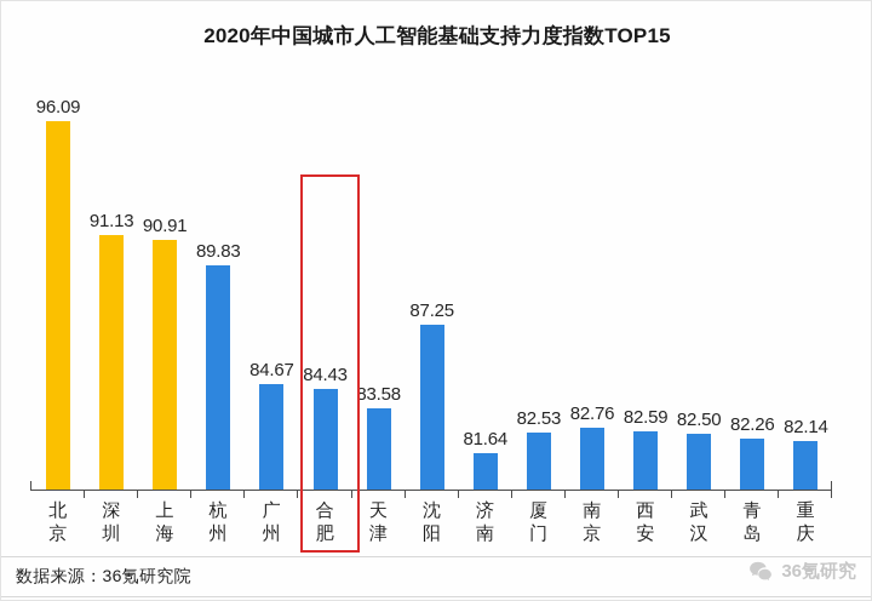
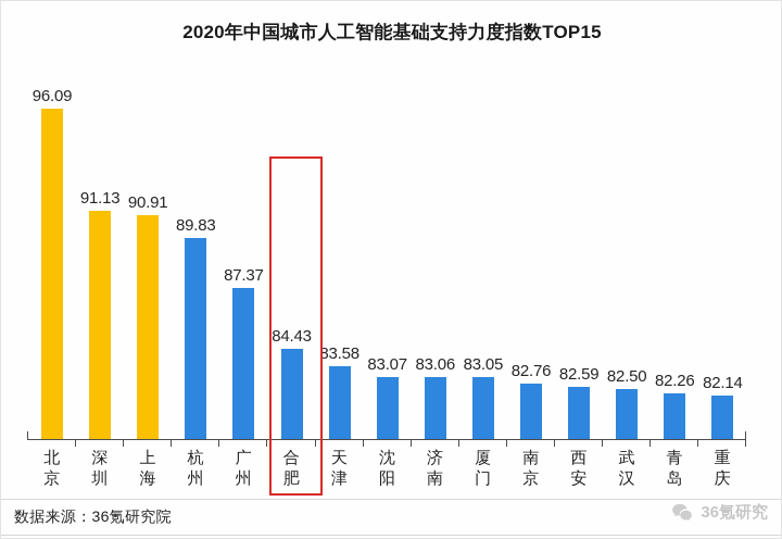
广州: 84.67 -> 87.37
沈阳: 87.25 -> 83.07
济南: 81.64 -> 83.06
厦门: 82.53 -> 83.05
